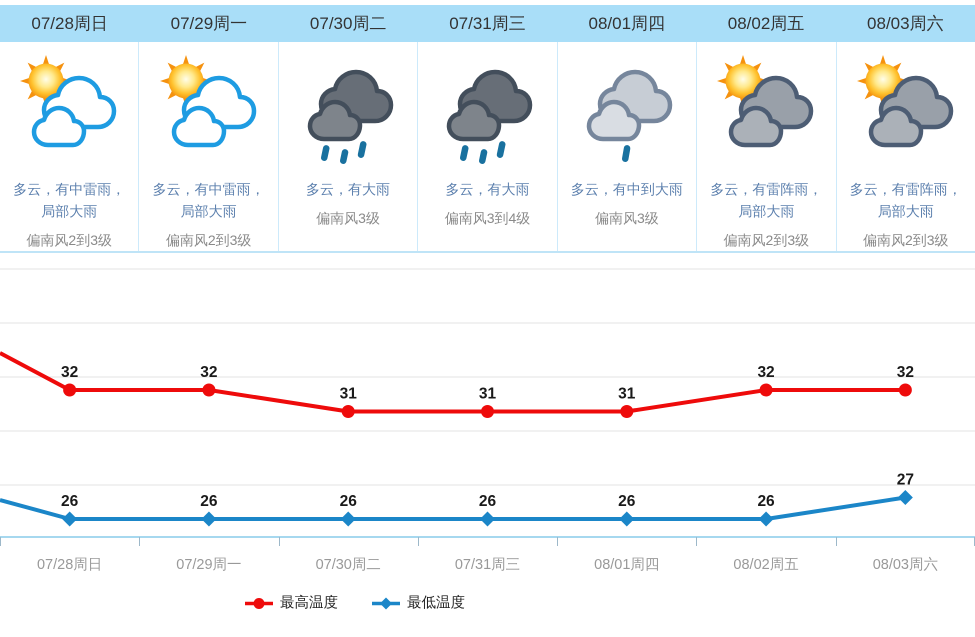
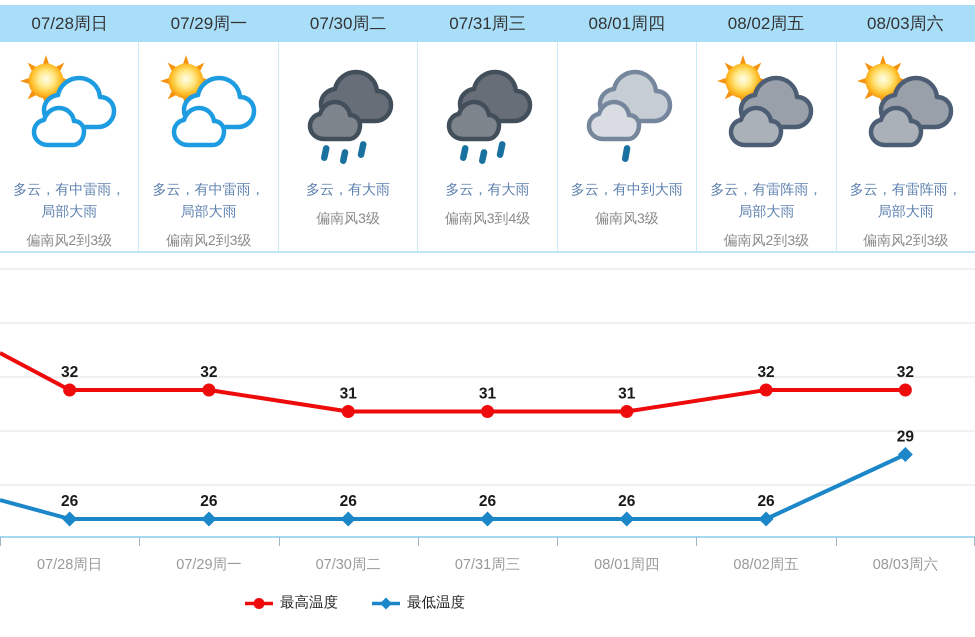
最低温度/08/03周六: 27 -> 29
